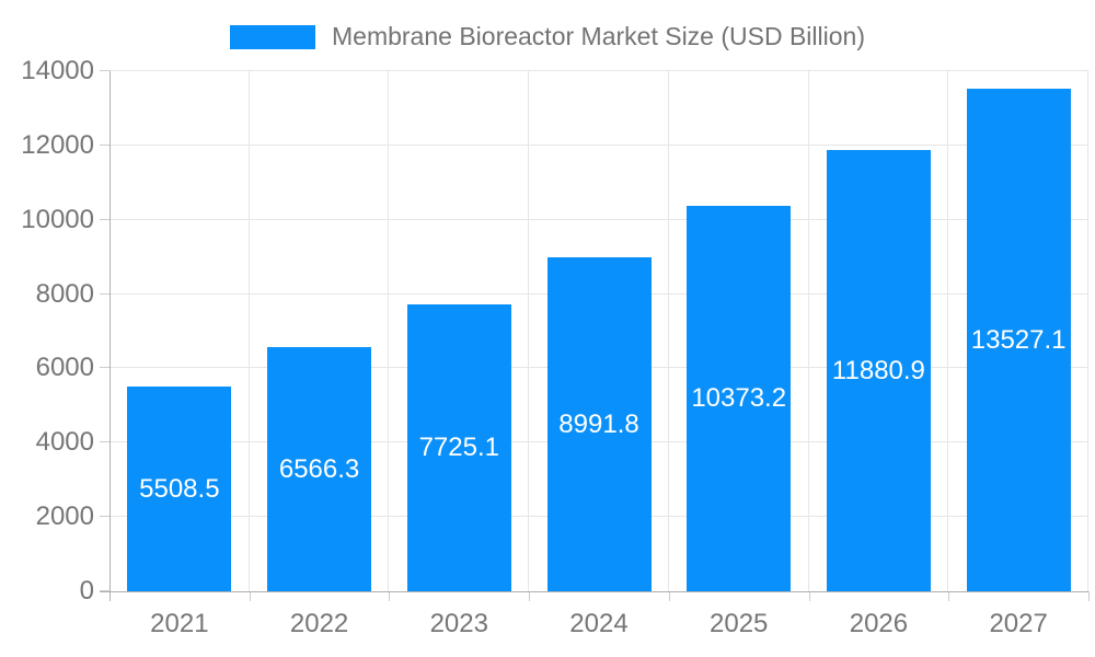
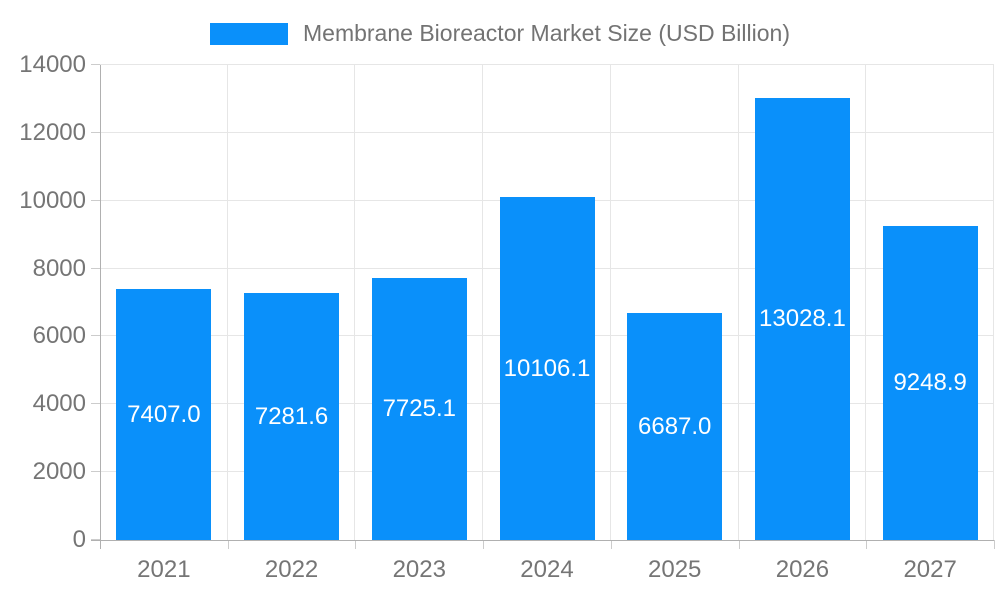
2021: 5508.5 -> 7407.0
2022: 6566.3 -> 7281.6
2024: 8991.8 -> 10106.1
2025: 10373.2 -> 6687.0
2026: 11880.9 -> 13028.1
2027: 13527.1 -> 9248.9
